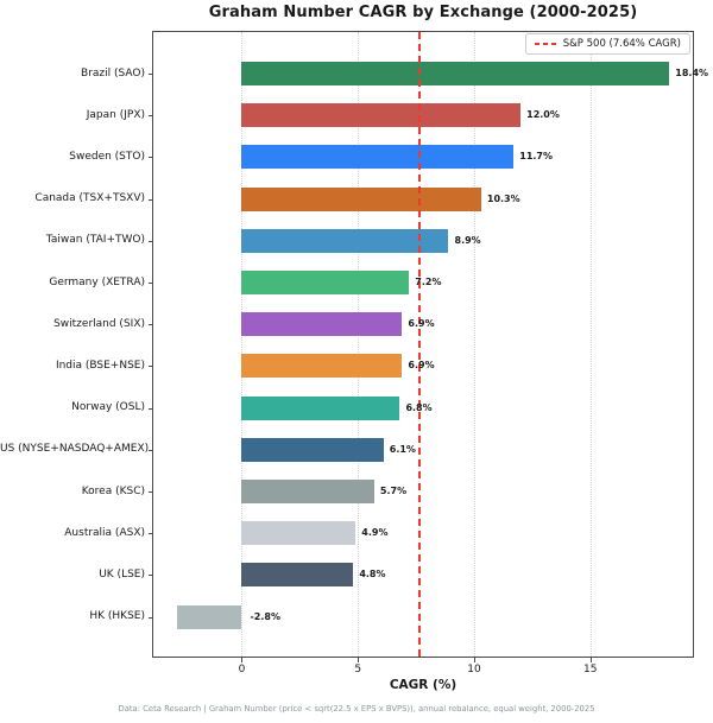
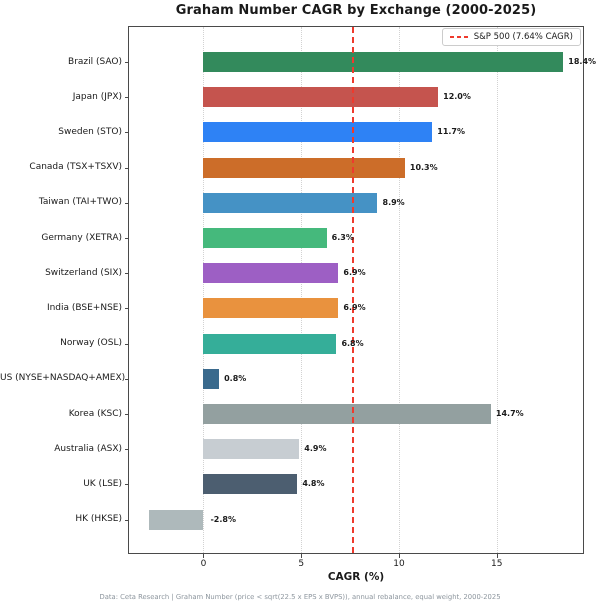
Germany (XETRA): 7.2% -> 6.3%
US (NYSE+NASDAQ+AMEX): 6.1% -> 0.8%
Korea (KSC): 5.7% -> 14.7%
